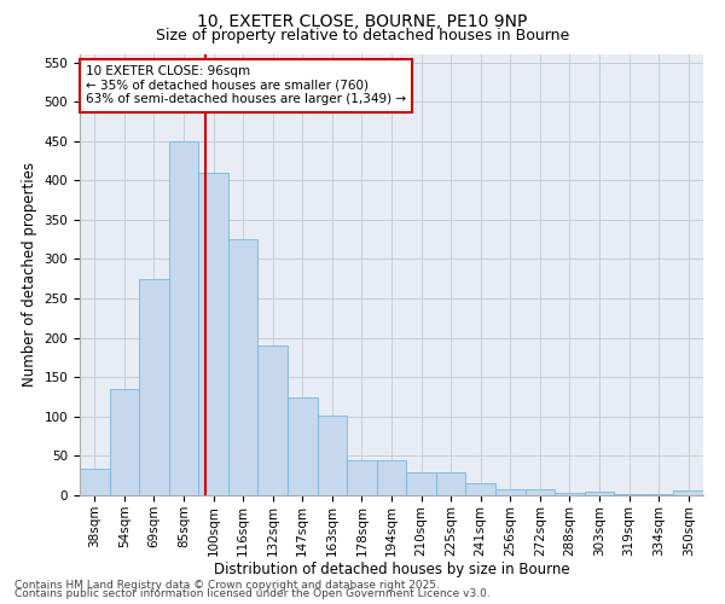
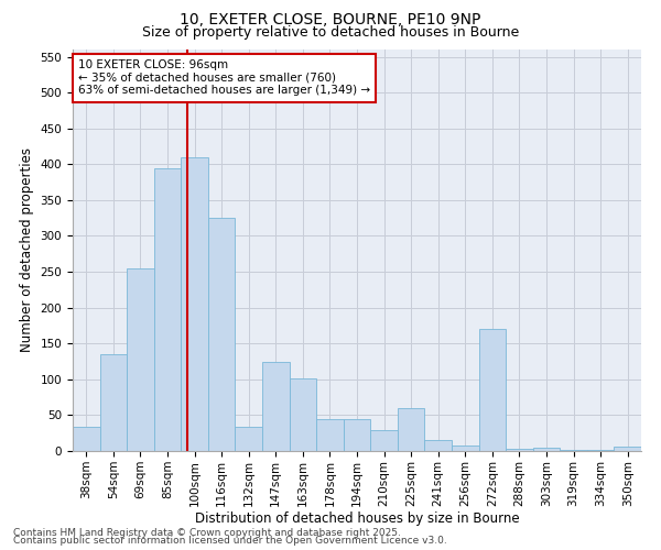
69sqm: 275 -> 254
85sqm: 450 -> 394
132sqm: 190 -> 34
225sqm: 29 -> 60
272sqm: 8 -> 170
